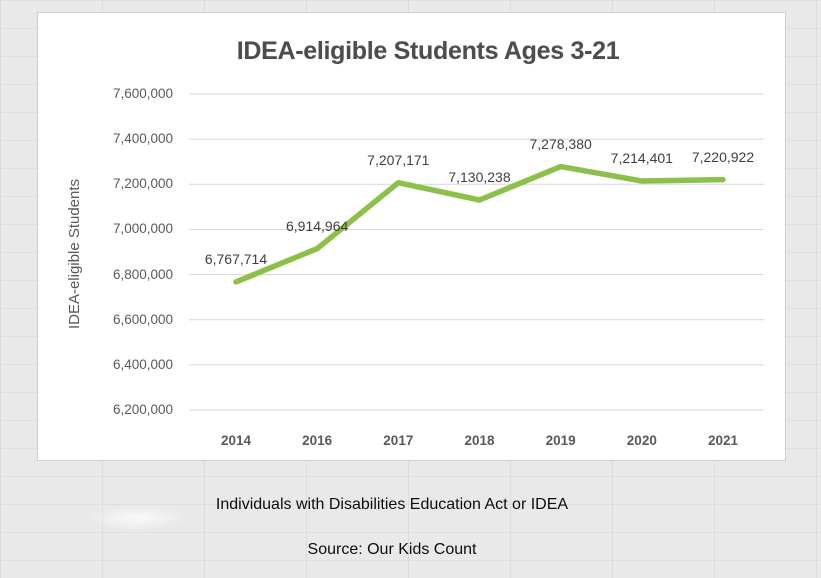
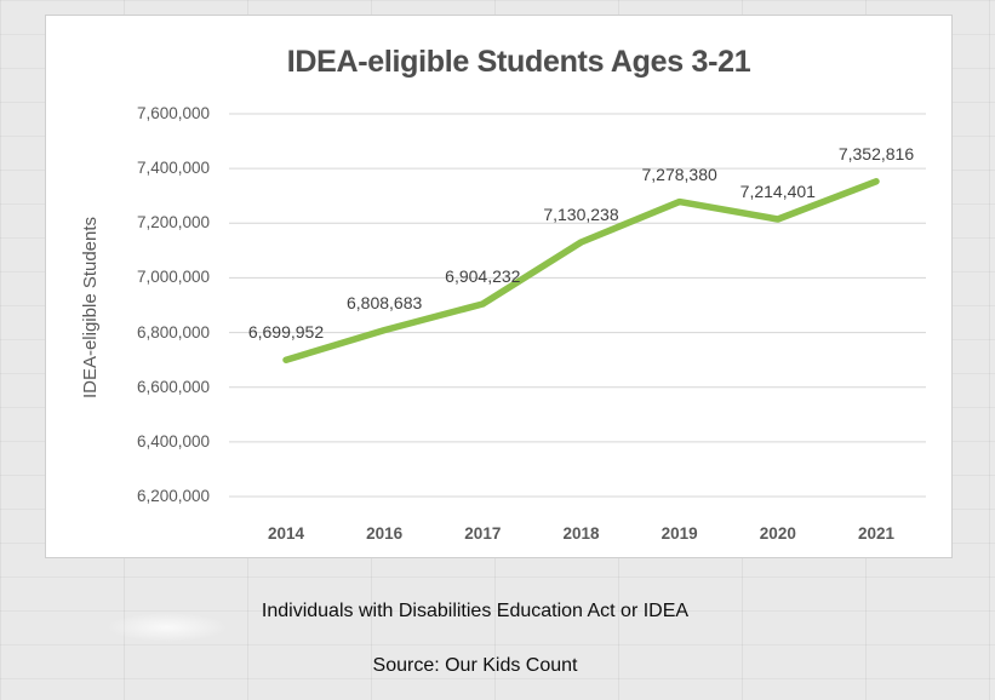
2014: 6,767,714 -> 6,699,952
2016: 6,914,964 -> 6,808,683
2017: 7,207,171 -> 6,904,232
2021: 7,220,922 -> 7,352,816
